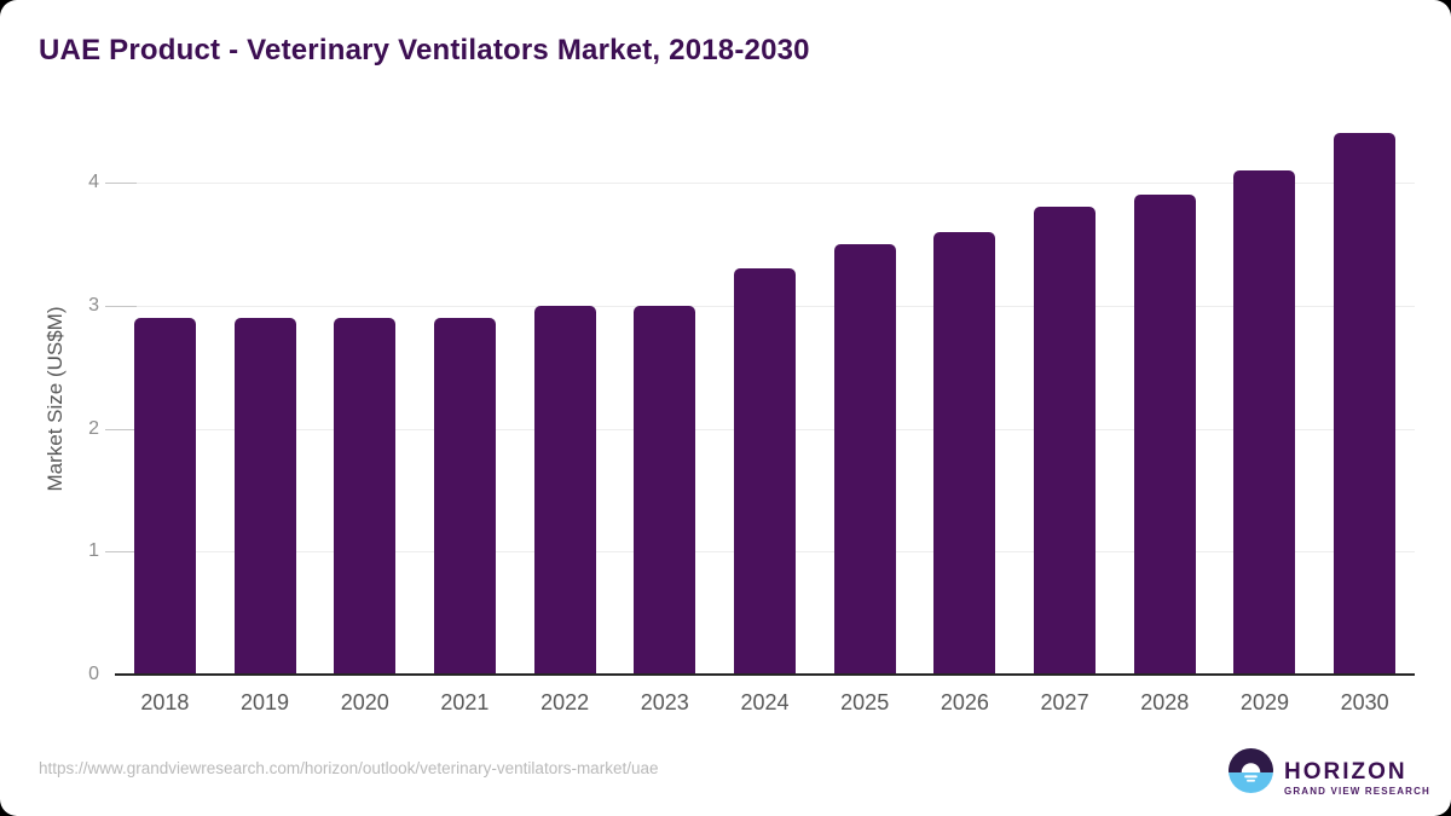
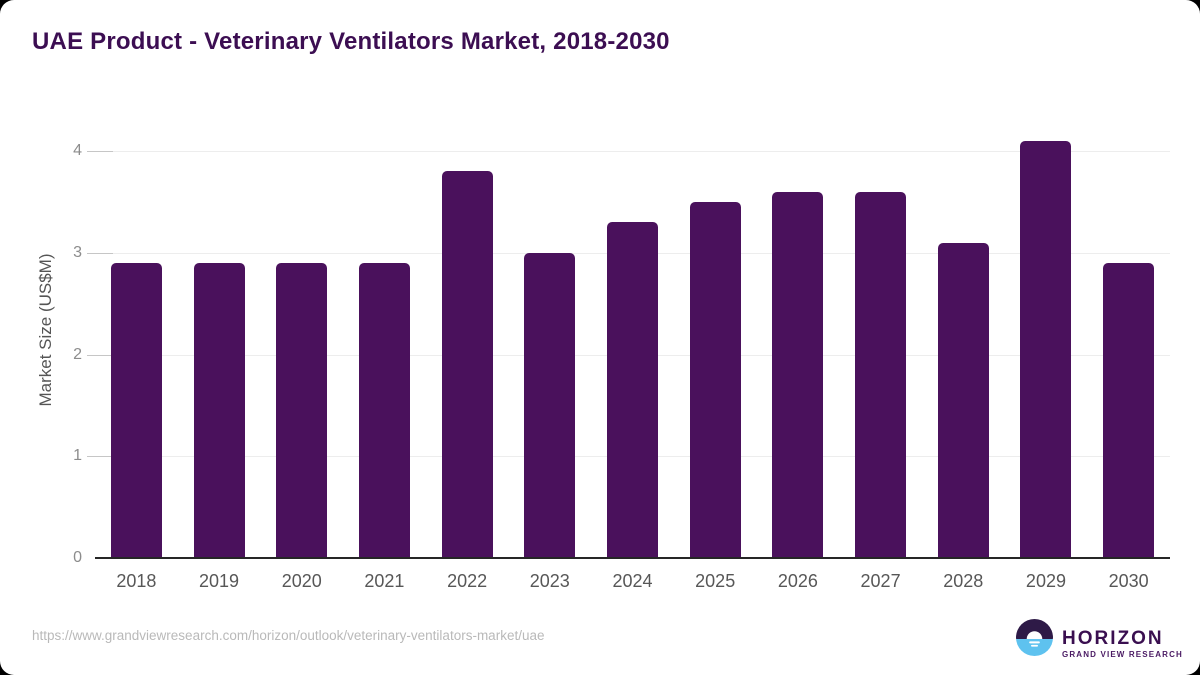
2022: 3.0 -> 3.8
2027: 3.8 -> 3.6
2028: 3.9 -> 3.1
2030: 4.4 -> 2.9
